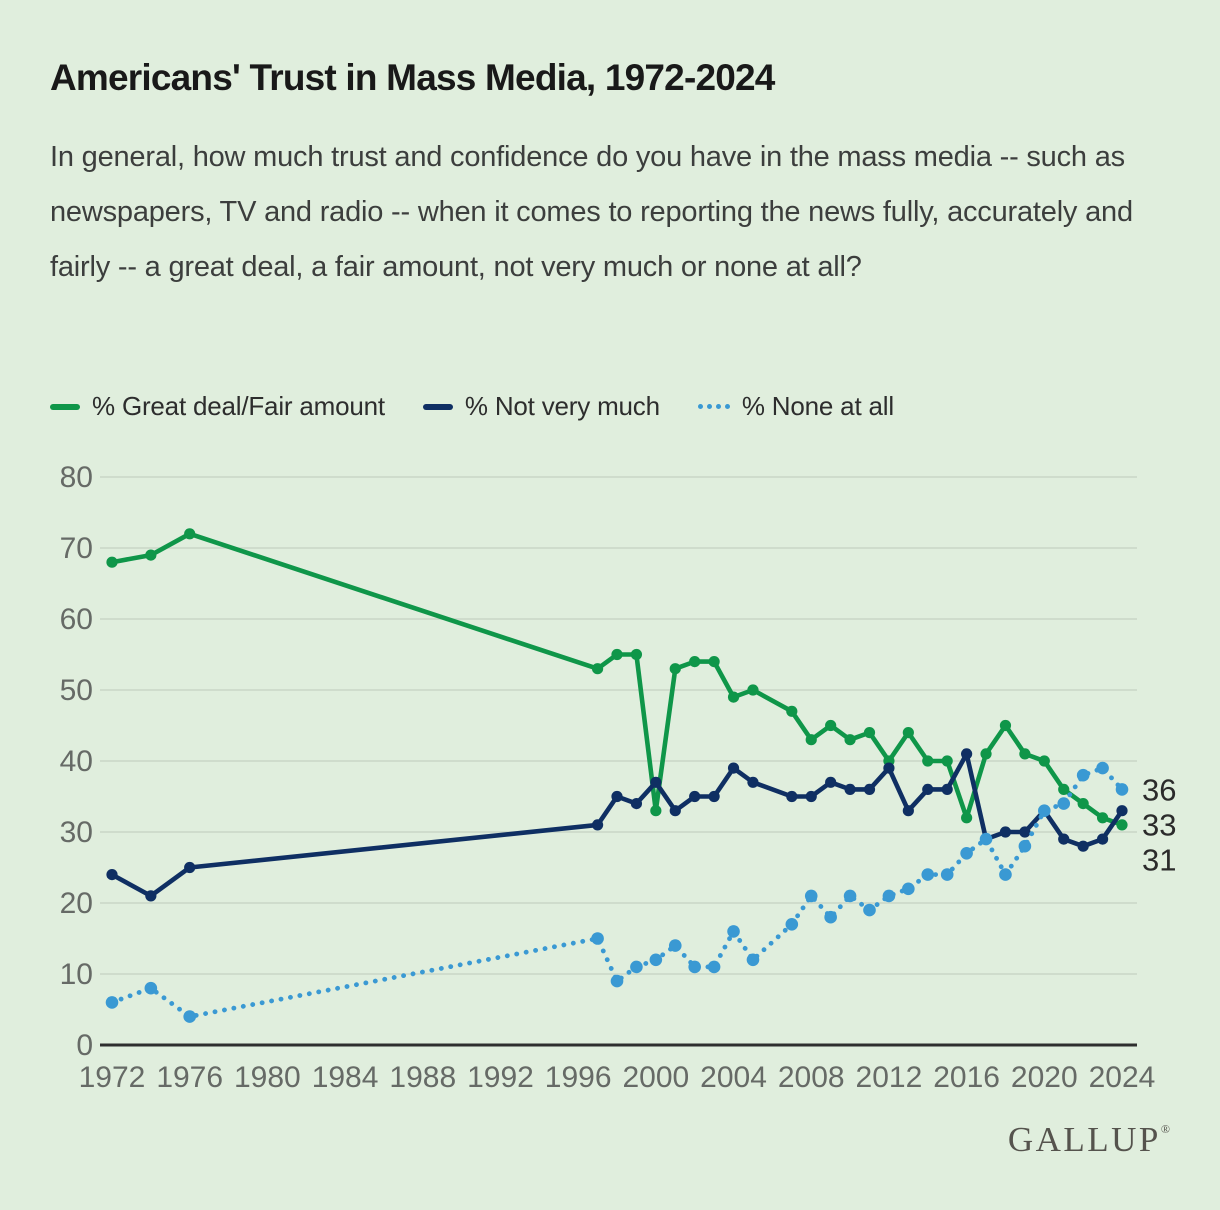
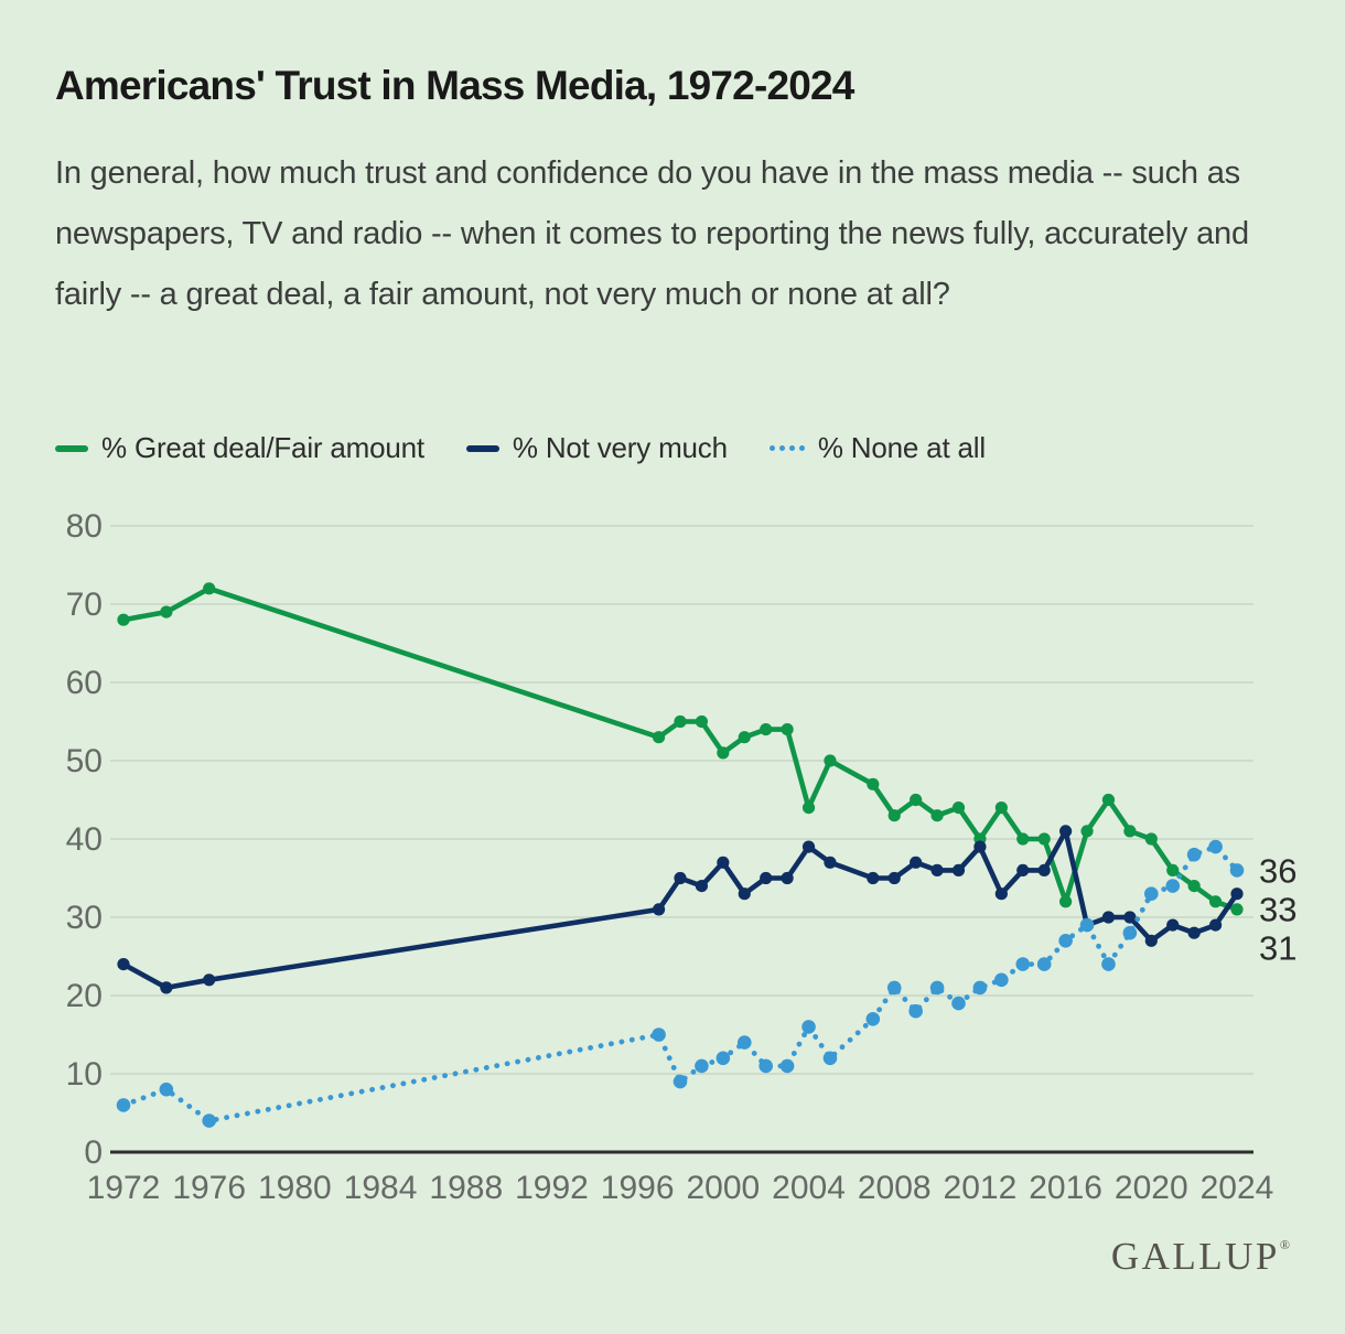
% Not very much/1976: 25 -> 22
% Great deal/Fair amount/2000: 33 -> 51
% Great deal/Fair amount/2004: 49 -> 44
% Not very much/2020: 33 -> 27
